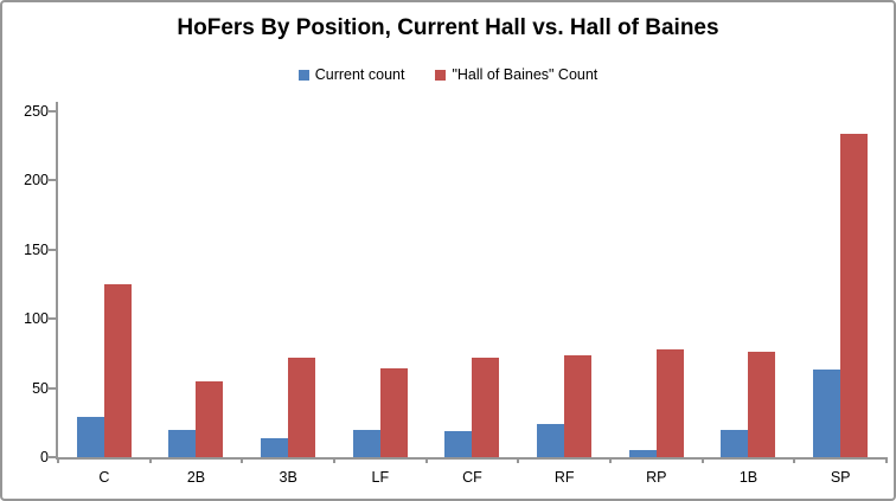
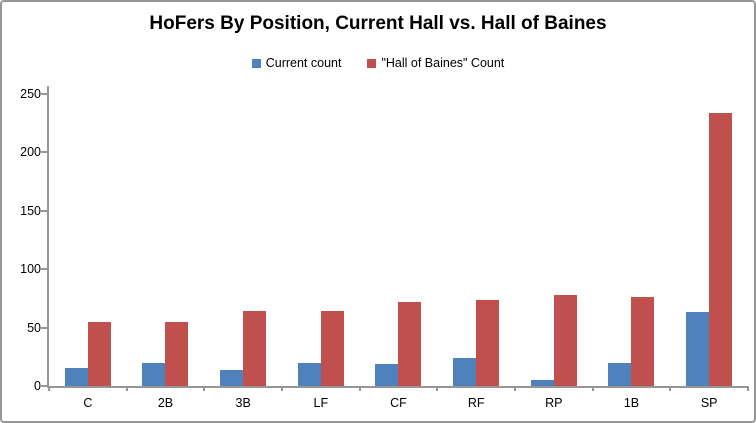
Current count/C: 29 -> 15
"Hall of Baines" Count/C: 125 -> 55
"Hall of Baines" Count/3B: 72 -> 64
